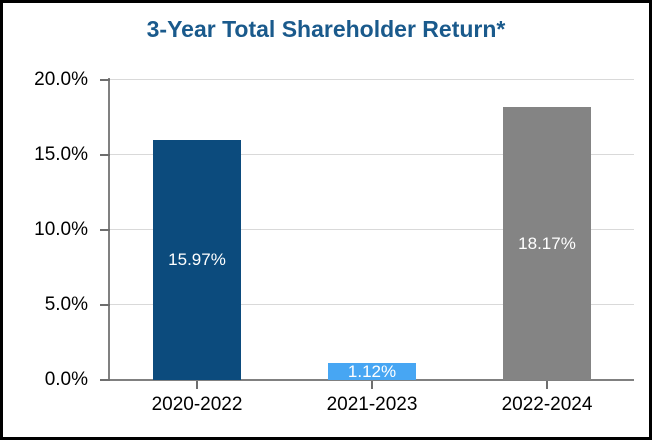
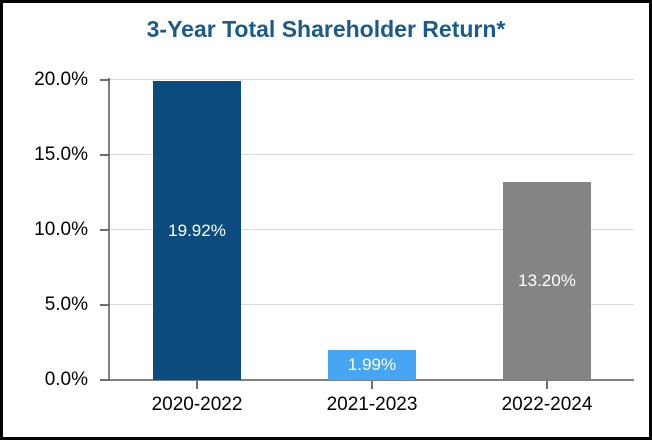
2020-2022: 15.97% -> 19.92%
2021-2023: 1.12% -> 1.99%
2022-2024: 18.17% -> 13.20%
